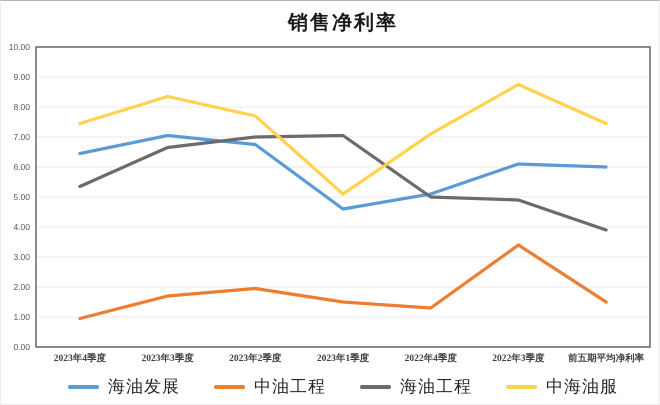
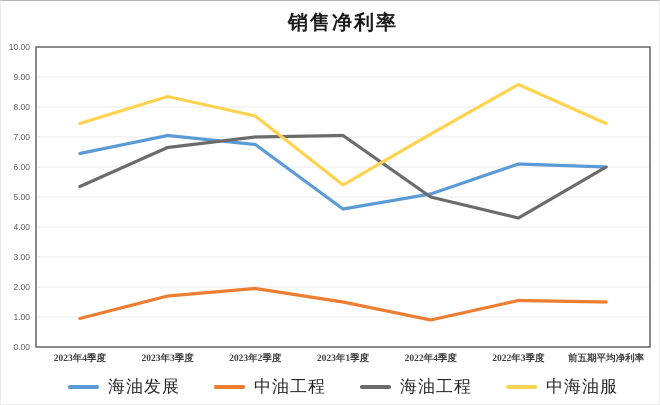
中海油服/2023年1季度: 5.1 -> 5.4
中油工程/2022年4季度: 1.3 -> 0.9
中油工程/2022年3季度: 3.4 -> 1.6
海油工程/2022年3季度: 4.9 -> 4.3
海油工程/前五期平均净利率: 3.9 -> 6.0
